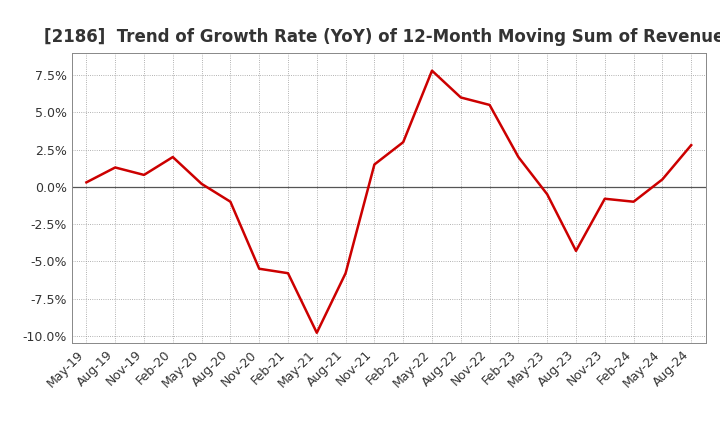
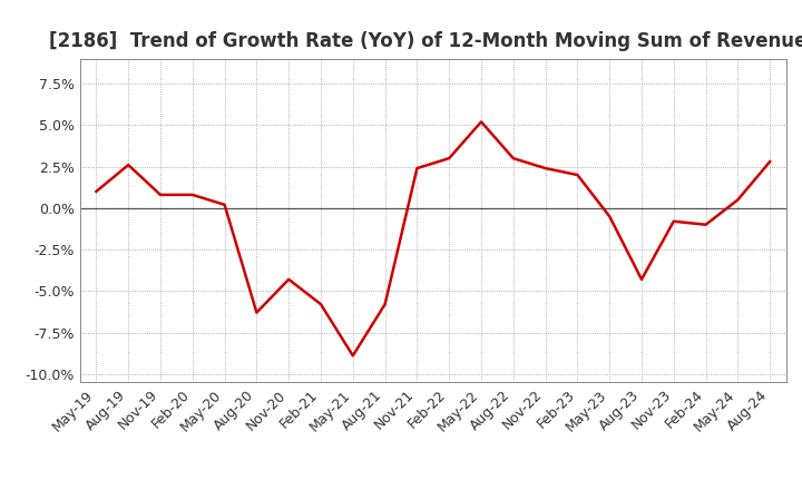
May-19: 0.3% -> 1.0%
Aug-19: 1.3% -> 2.6%
Feb-20: 2.0% -> 0.8%
Aug-20: -1.0% -> -6.3%
Nov-20: -5.5% -> -4.3%
May-21: -9.8% -> -8.9%
Nov-21: 1.5% -> 2.4%
May-22: 7.8% -> 5.2%
Aug-22: 6.0% -> 3.0%
Nov-22: 5.5% -> 2.4%
